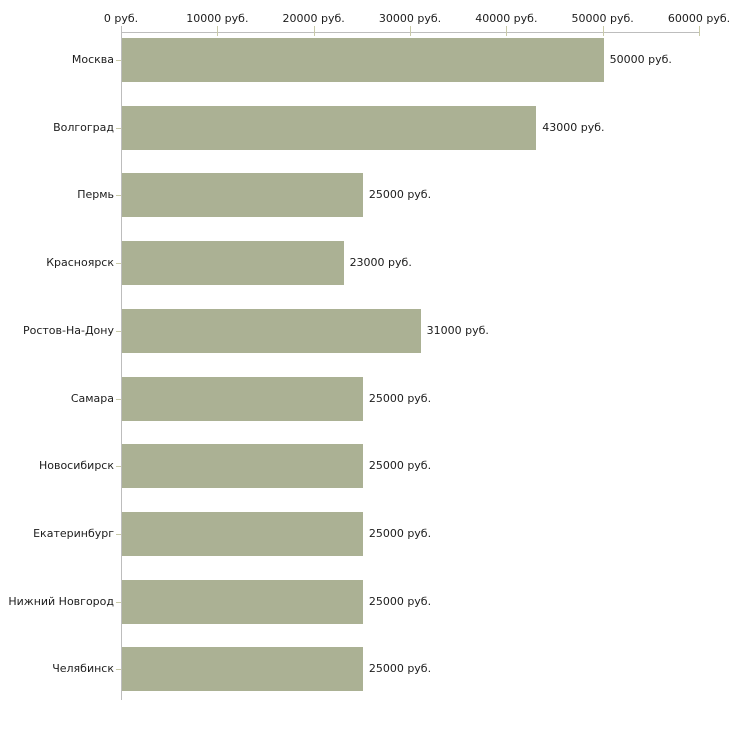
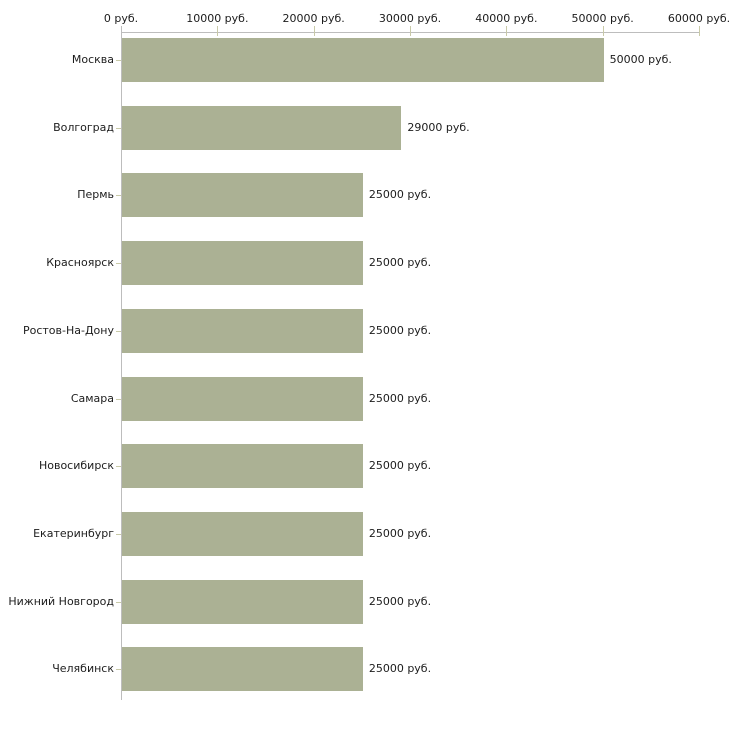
Волгоград: 43000 -> 29000
Красноярск: 23000 -> 25000
Ростов-На-Дону: 31000 -> 25000
